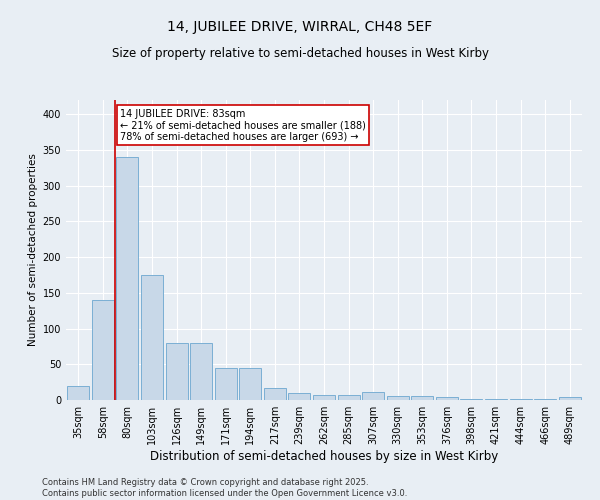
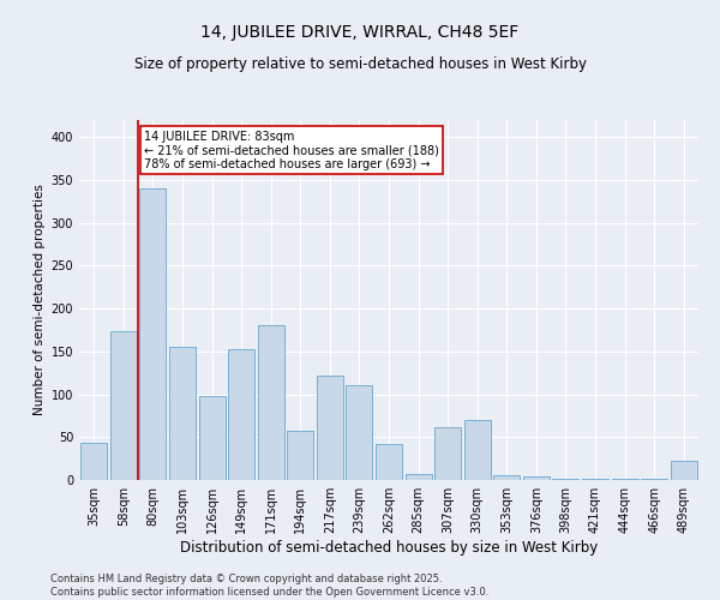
35sqm: 20 -> 44
58sqm: 140 -> 174
103sqm: 175 -> 156
126sqm: 80 -> 98
149sqm: 80 -> 152
171sqm: 45 -> 180
194sqm: 45 -> 58
217sqm: 17 -> 122
239sqm: 10 -> 110
262sqm: 7 -> 42
307sqm: 11 -> 62
330sqm: 6 -> 70
489sqm: 4 -> 22
